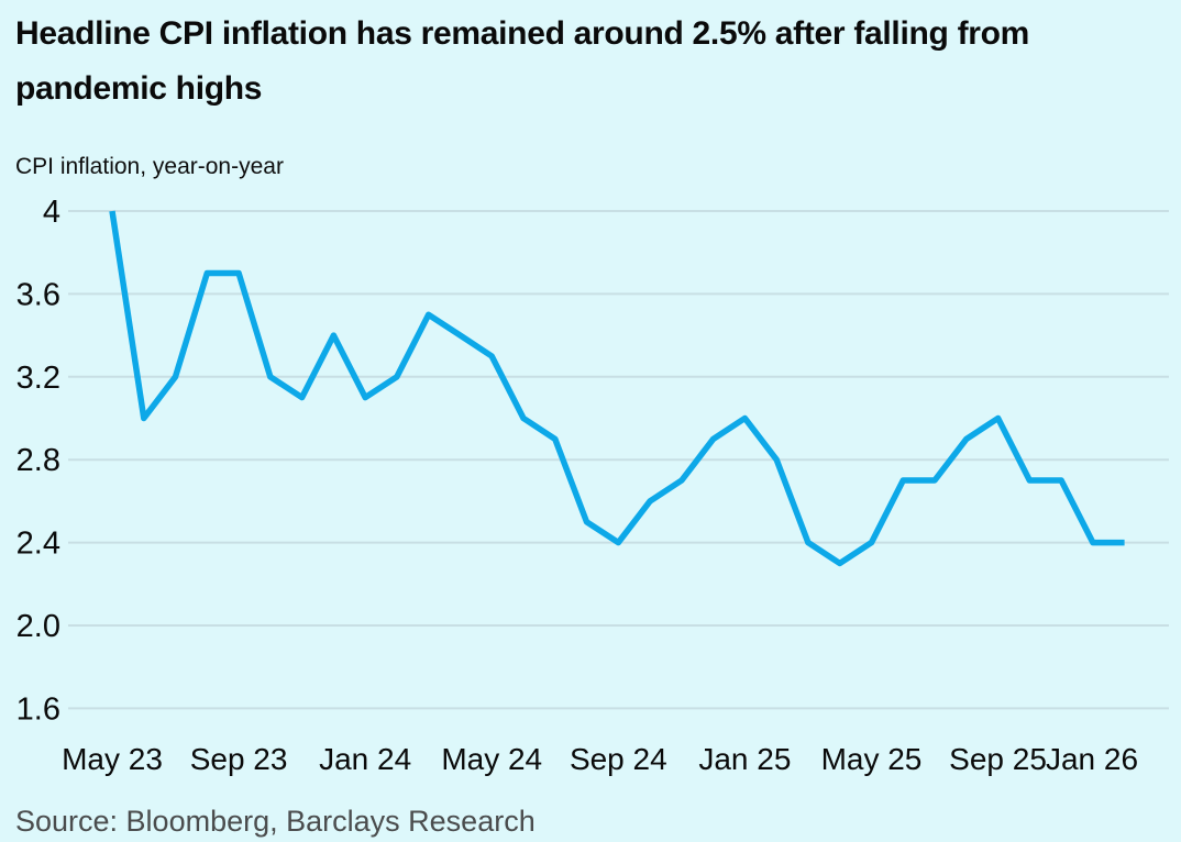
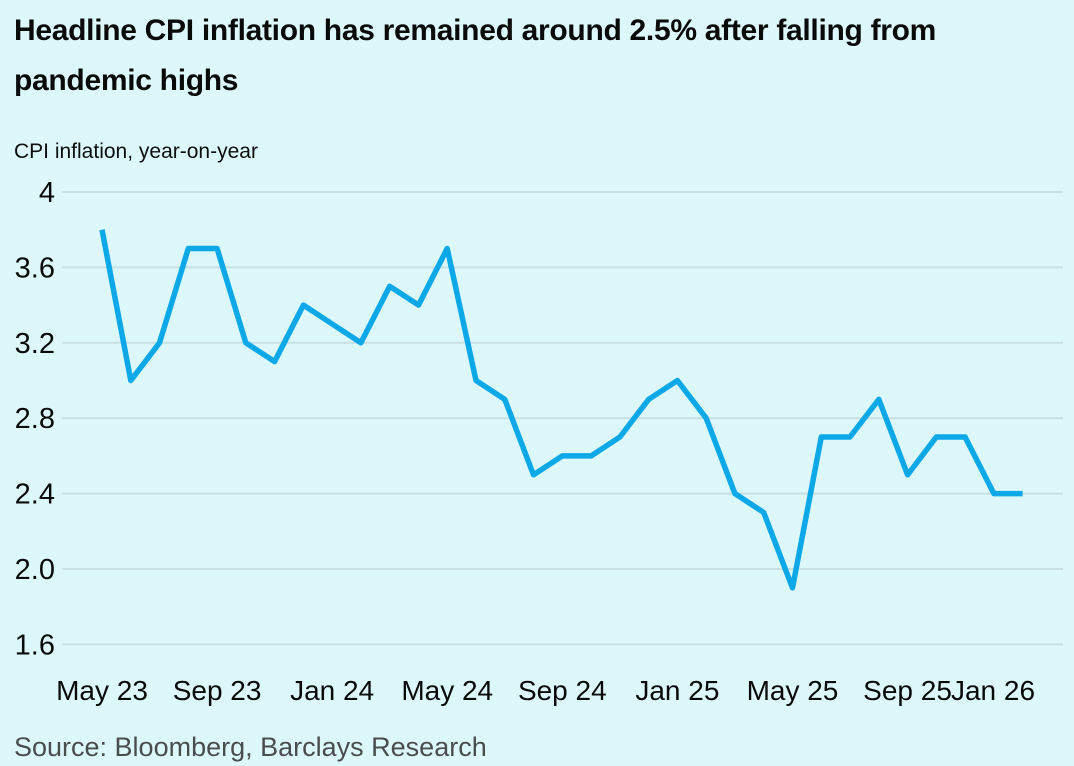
May 23: 4.0 -> 3.8
Jan 24: 3.1 -> 3.3
May 24: 3.3 -> 3.7
Sep 24: 2.4 -> 2.6
May 25: 2.4 -> 1.9
Sep 25: 3.0 -> 2.5
